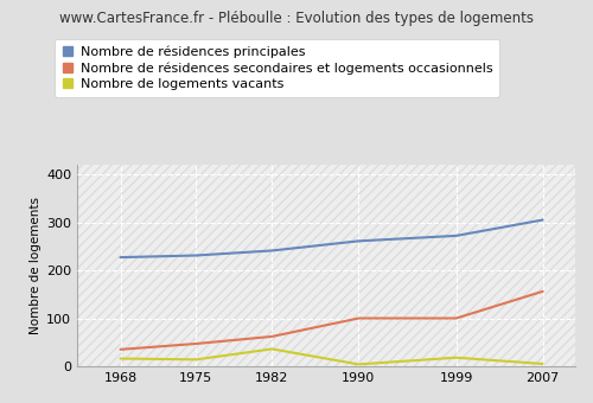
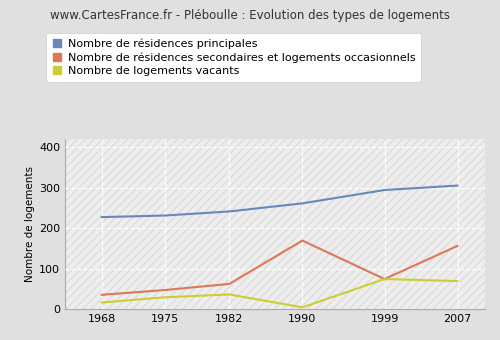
Nombre de logements vacants/1975: 15 -> 30
Nombre de résidences secondaires et logements occasionnels/1990: 101 -> 170
Nombre de résidences principales/1999: 273 -> 295
Nombre de résidences secondaires et logements occasionnels/1999: 101 -> 75
Nombre de logements vacants/1999: 19 -> 75
Nombre de logements vacants/2007: 6 -> 70
